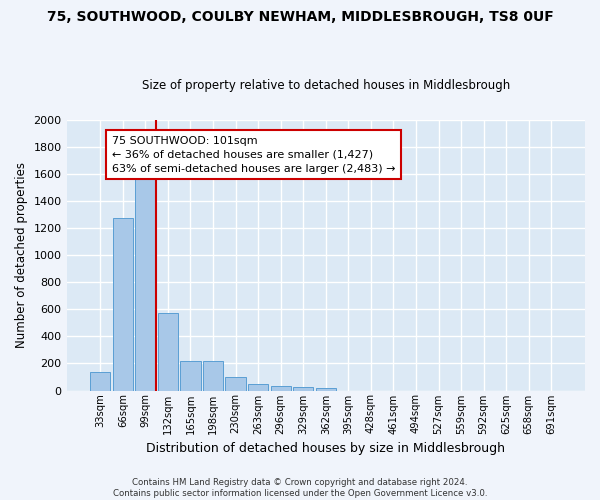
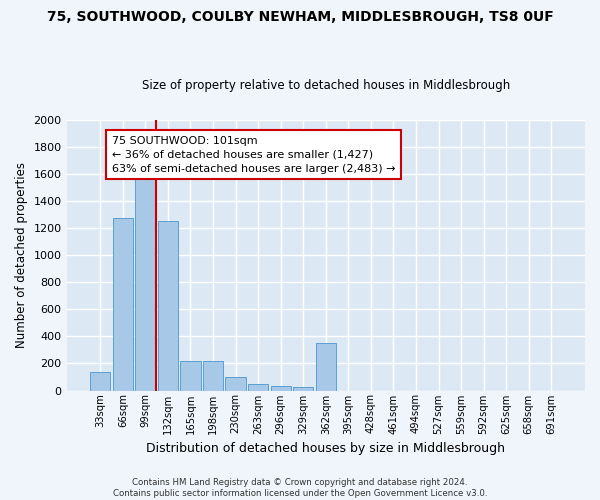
132sqm: 570 -> 1250
362sqm: 20 -> 350
